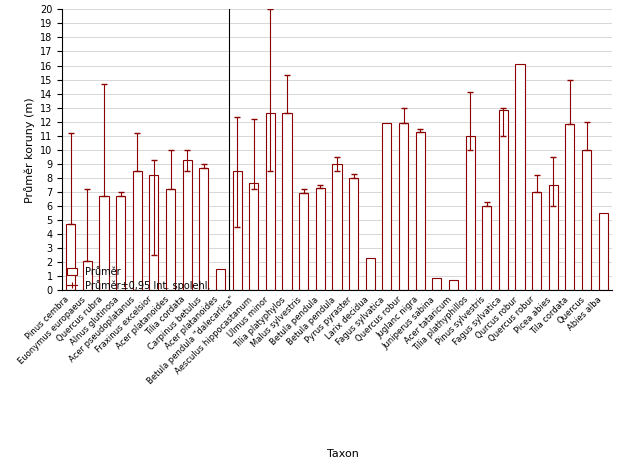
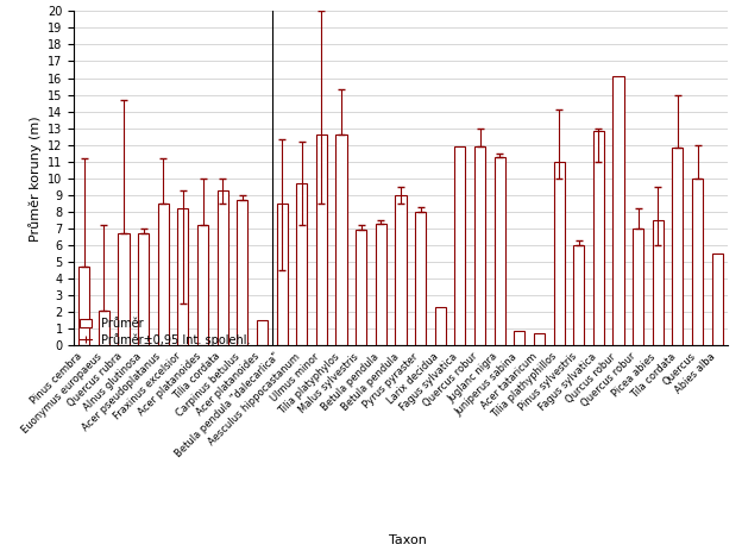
Aesculus hippocastanum: 7.6 -> 9.7
